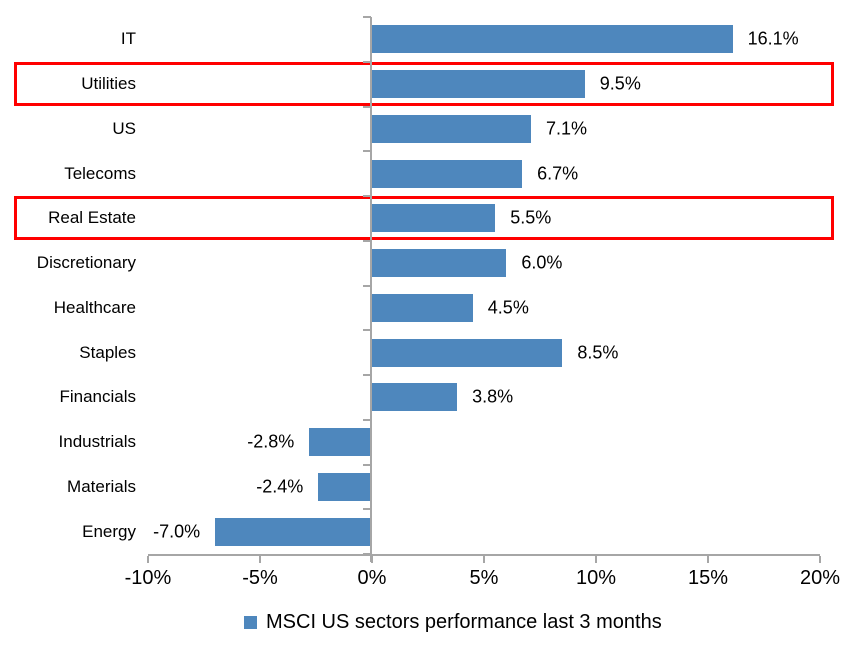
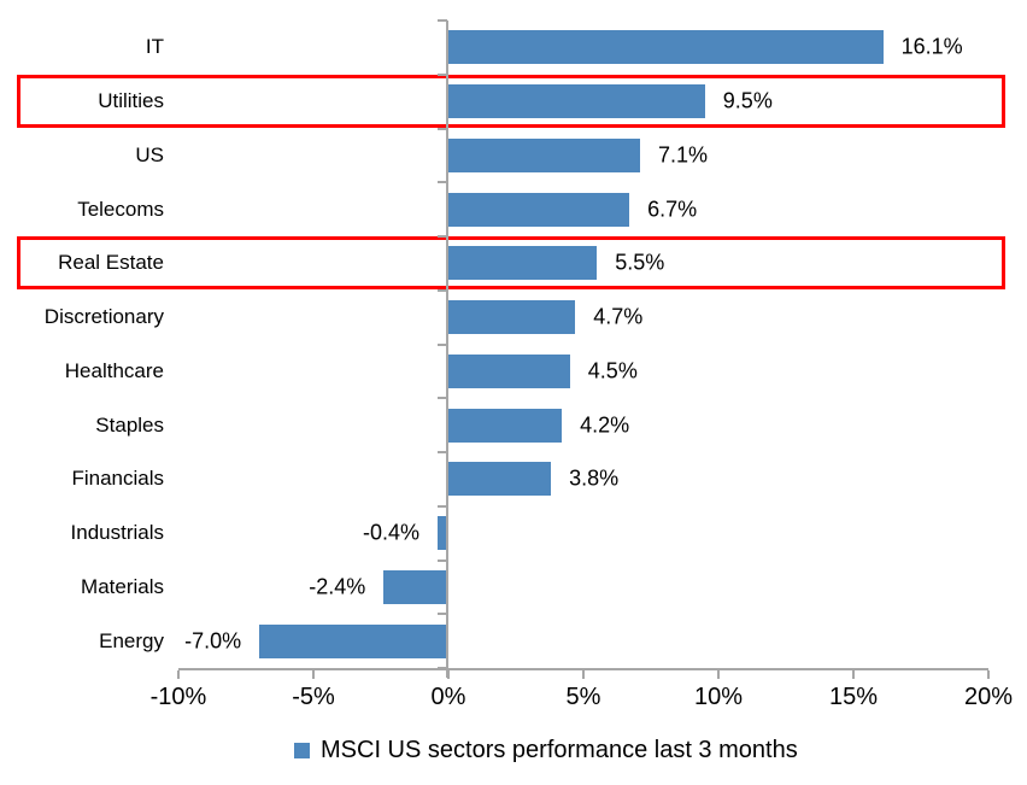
Discretionary: 6.0% -> 4.7%
Staples: 8.5% -> 4.2%
Industrials: -2.8% -> -0.4%
